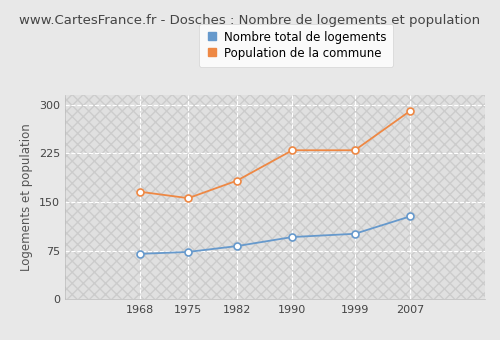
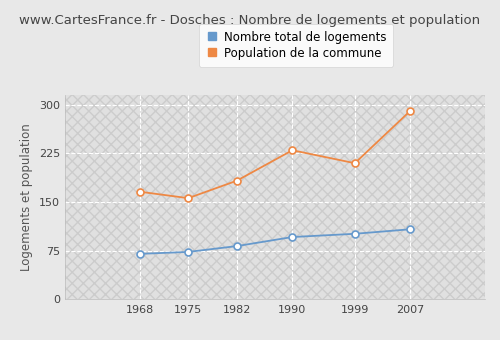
Population de la commune/1999: 230 -> 210
Nombre total de logements/2007: 128 -> 108
